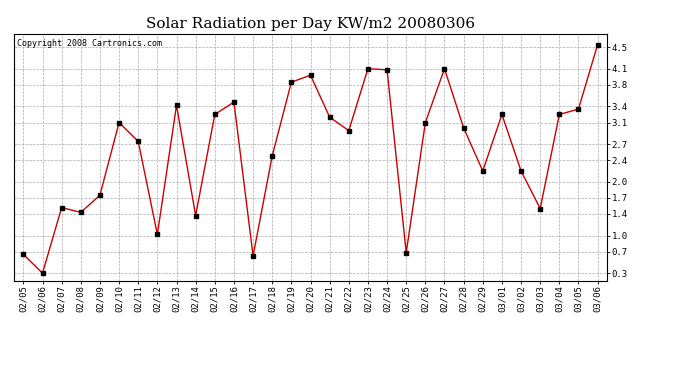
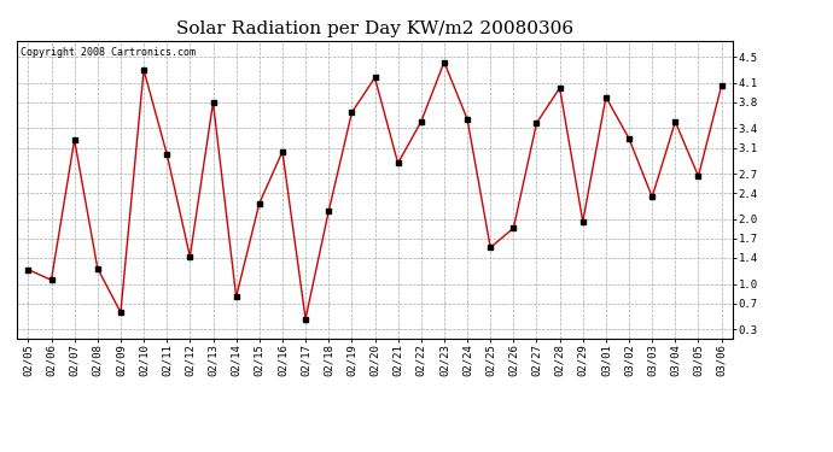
02/05: 0.65 -> 1.22
02/06: 0.30 -> 1.06
02/07: 1.52 -> 3.22
02/08: 1.43 -> 1.24
02/09: 1.75 -> 0.56
02/10: 3.10 -> 4.30
02/11: 2.75 -> 3.00
02/12: 1.02 -> 1.42
02/13: 3.42 -> 3.80
02/14: 1.37 -> 0.80
02/15: 3.25 -> 2.24
02/16: 3.48 -> 3.04
02/17: 0.62 -> 0.46
02/18: 2.48 -> 2.12
02/19: 3.85 -> 3.64
02/20: 3.98 -> 4.18
02/21: 3.20 -> 2.86
02/22: 2.95 -> 3.50
02/23: 4.10 -> 4.42
02/24: 4.08 -> 3.54
02/25: 0.68 -> 1.56
02/26: 3.10 -> 1.86
02/27: 4.10 -> 3.48
02/28: 3.00 -> 4.02
02/29: 2.20 -> 1.96
03/01: 3.25 -> 3.88
03/02: 2.20 -> 3.24
03/03: 1.50 -> 2.34
03/04: 3.25 -> 3.50
03/05: 3.35 -> 2.66
03/06: 4.55 -> 4.06
